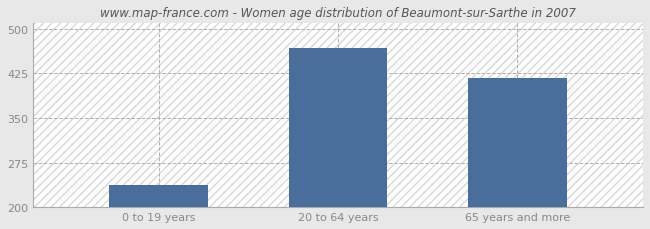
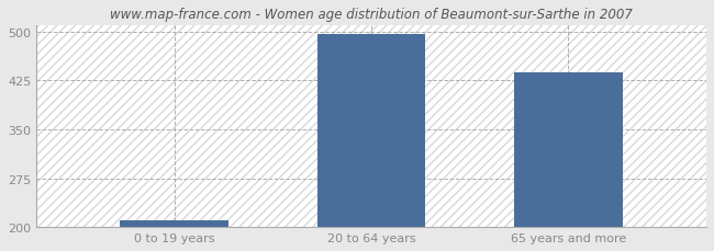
0 to 19 years: 238 -> 211
20 to 64 years: 468 -> 496
65 years and more: 418 -> 437
